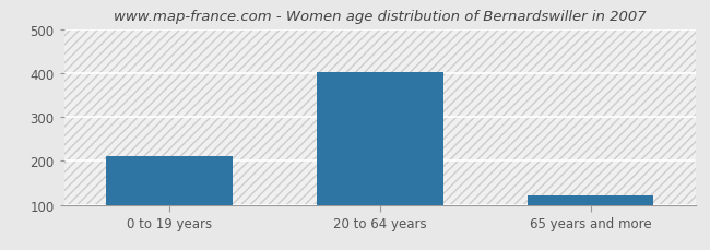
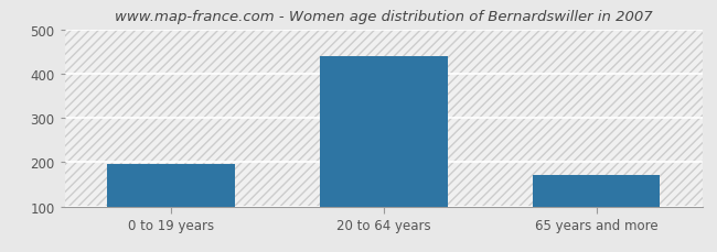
0 to 19 years: 212 -> 195
20 to 64 years: 403 -> 440
65 years and more: 122 -> 170
